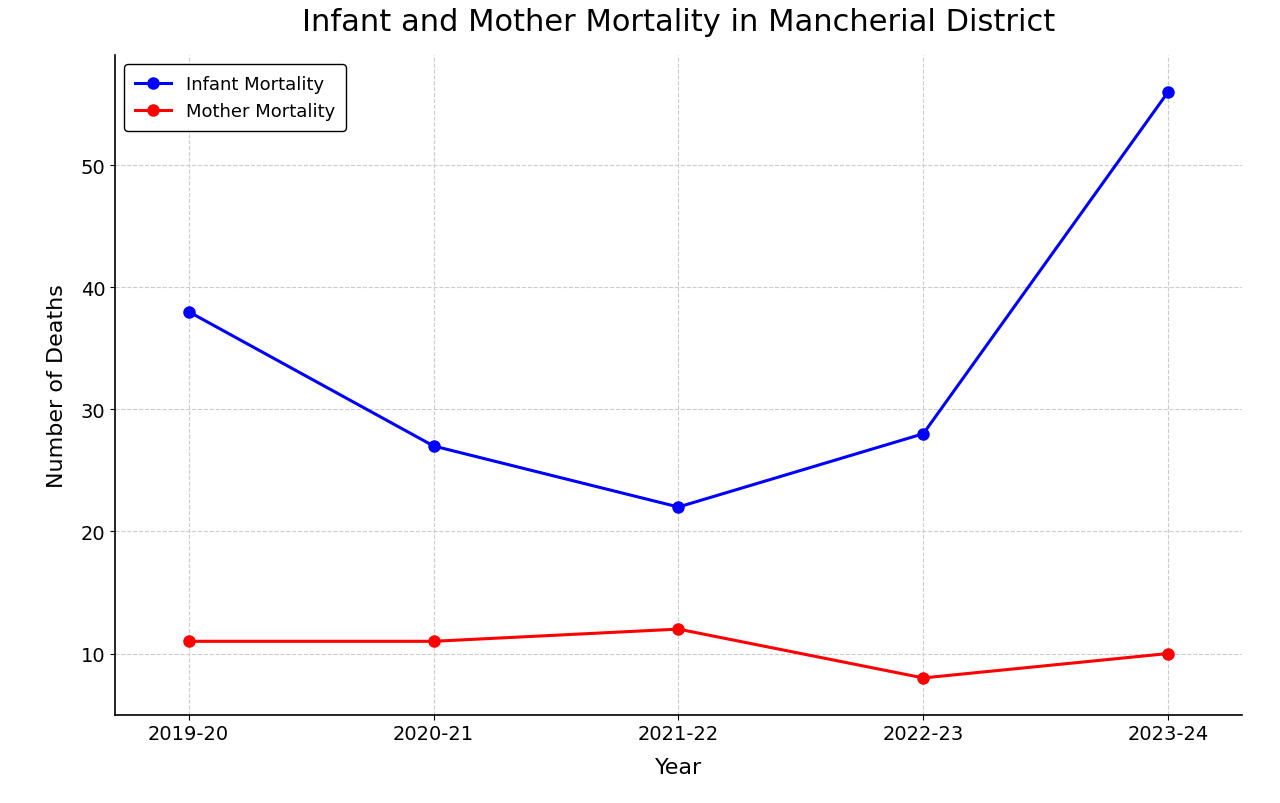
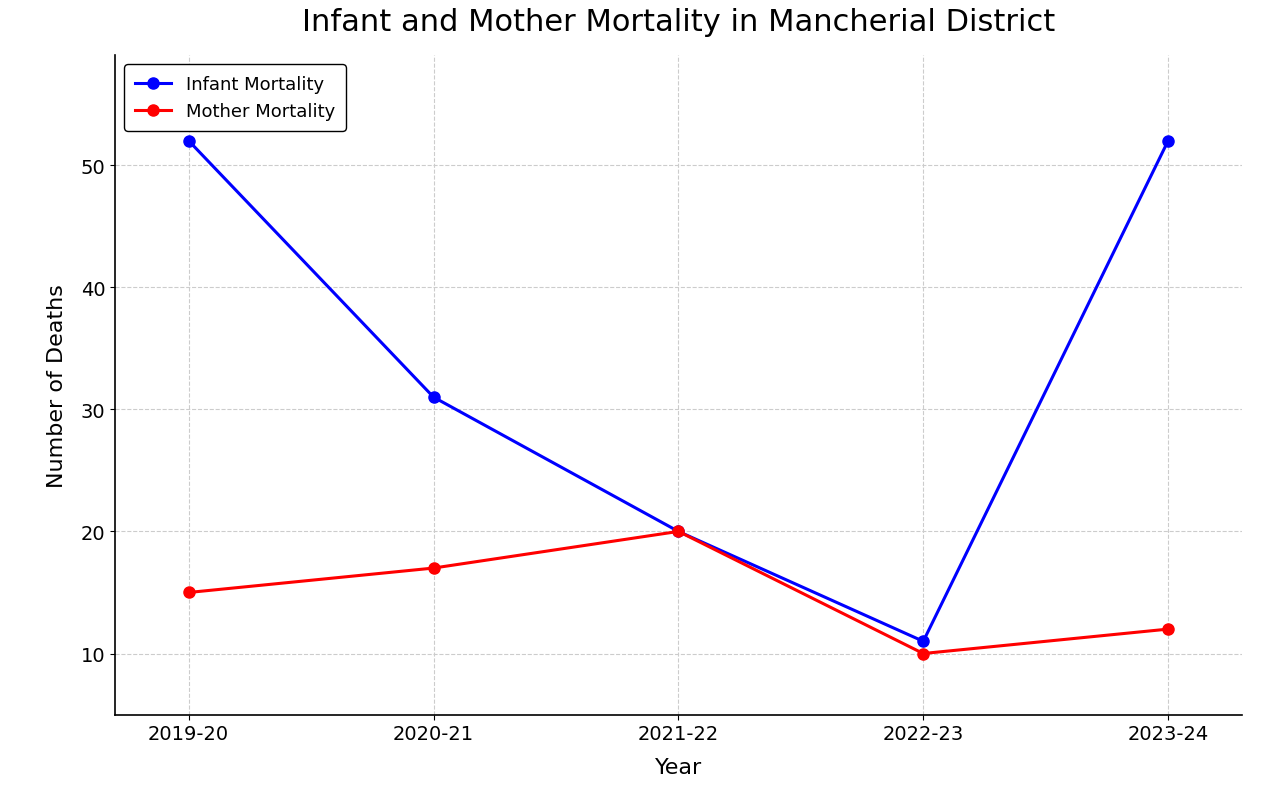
Infant Mortality/2019-20: 38 -> 52
Mother Mortality/2019-20: 11 -> 15
Infant Mortality/2020-21: 27 -> 31
Mother Mortality/2020-21: 11 -> 17
Infant Mortality/2021-22: 22 -> 20
Mother Mortality/2021-22: 12 -> 20
Infant Mortality/2022-23: 28 -> 11
Mother Mortality/2022-23: 8 -> 10
Infant Mortality/2023-24: 56 -> 52
Mother Mortality/2023-24: 10 -> 12
